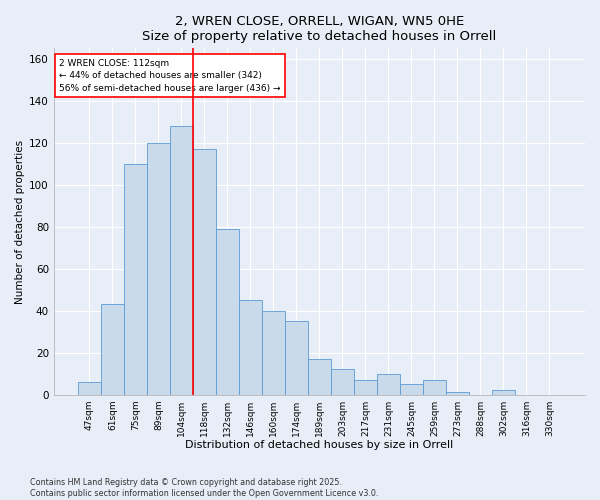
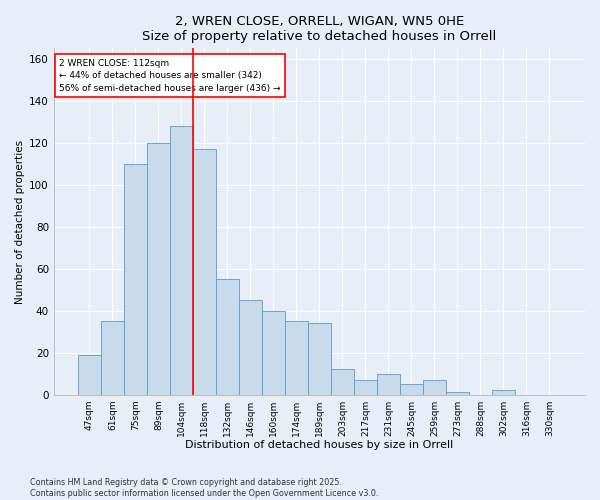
47sqm: 6 -> 19
61sqm: 43 -> 35
132sqm: 79 -> 55
189sqm: 17 -> 34
